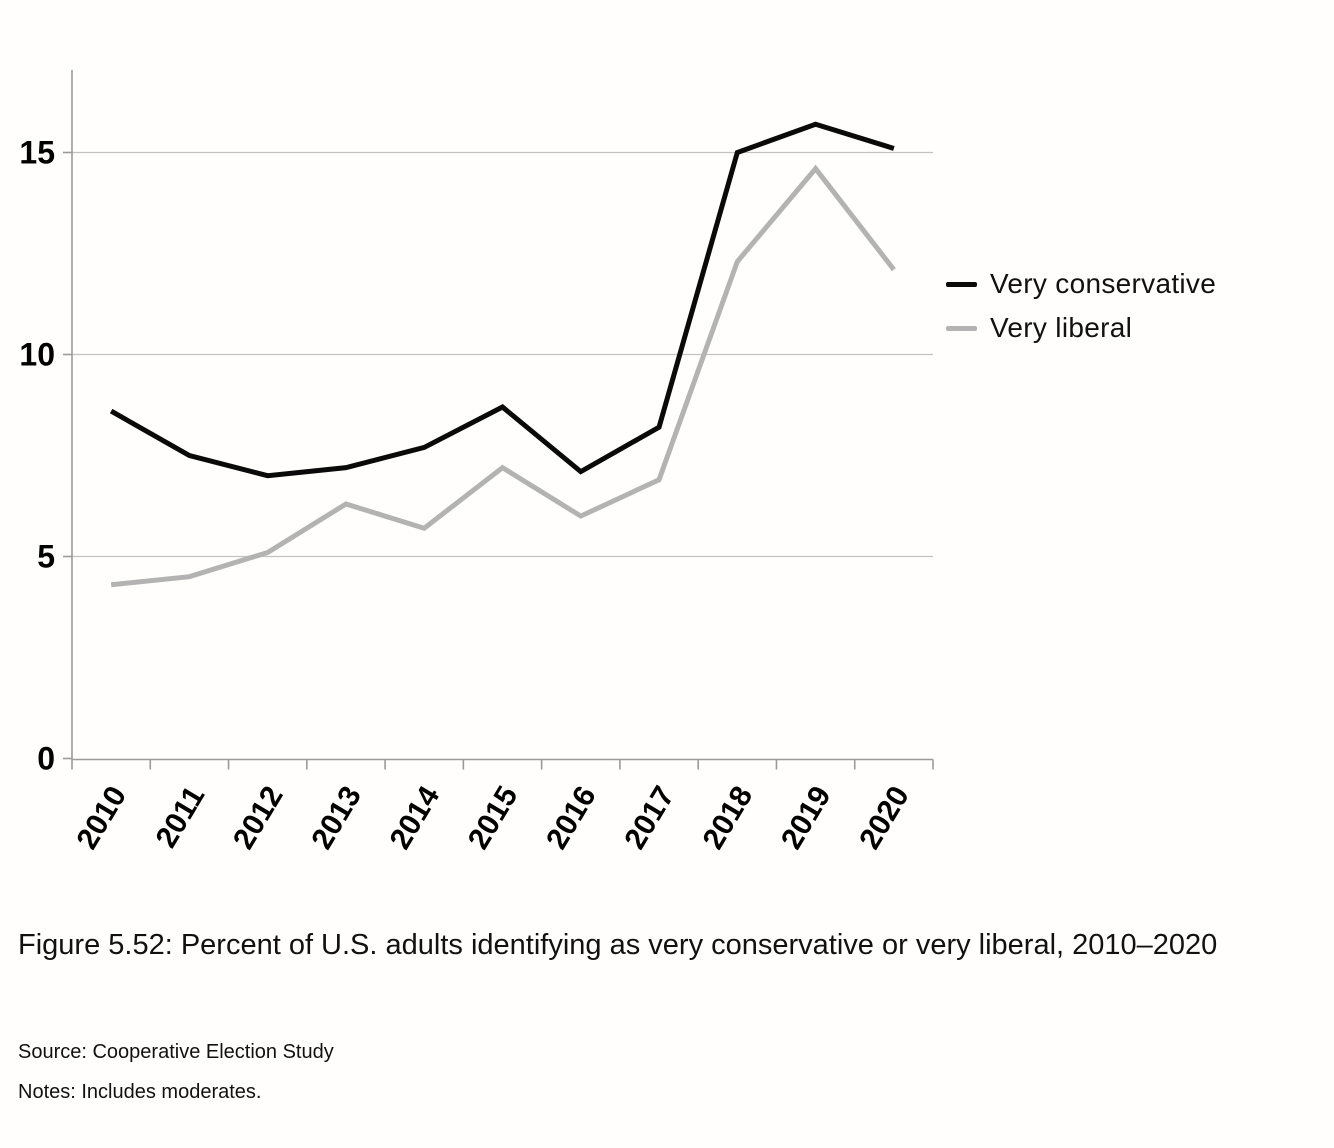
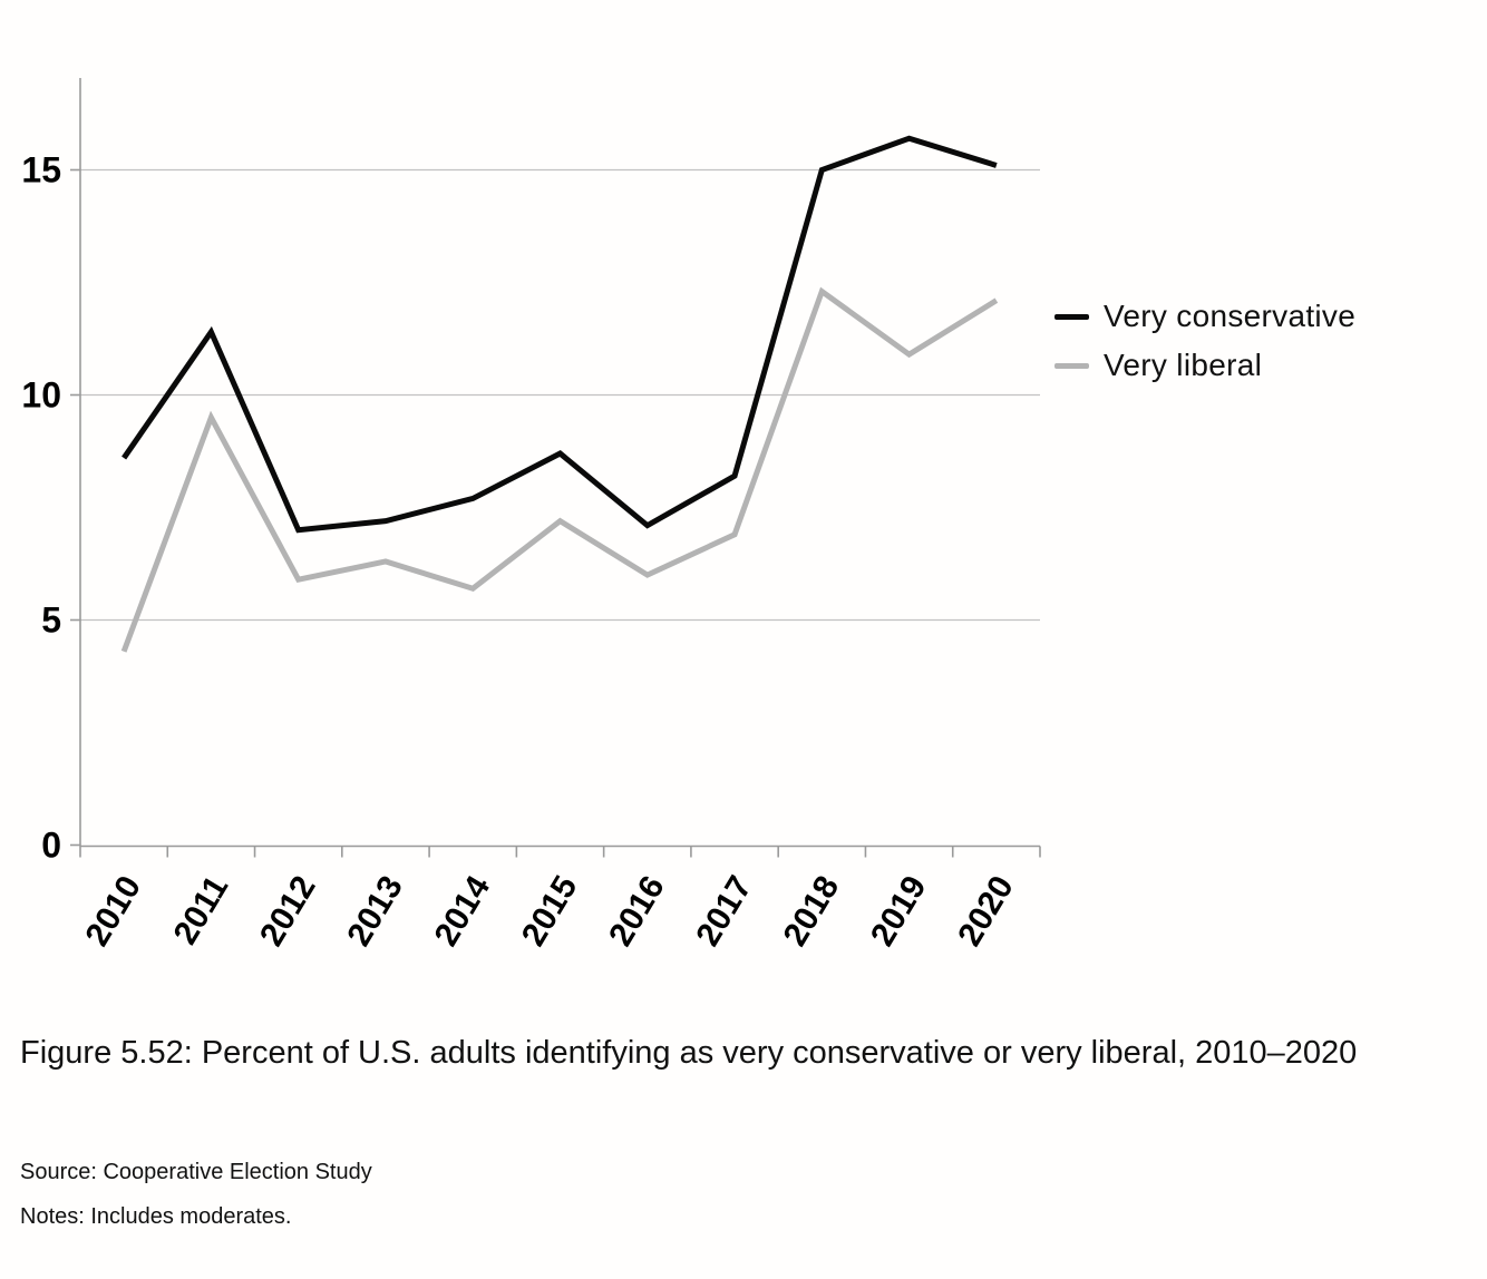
Very conservative/2011: 7.5 -> 11.4
Very liberal/2011: 4.5 -> 9.5
Very liberal/2012: 5.1 -> 5.9
Very liberal/2019: 14.6 -> 10.9
